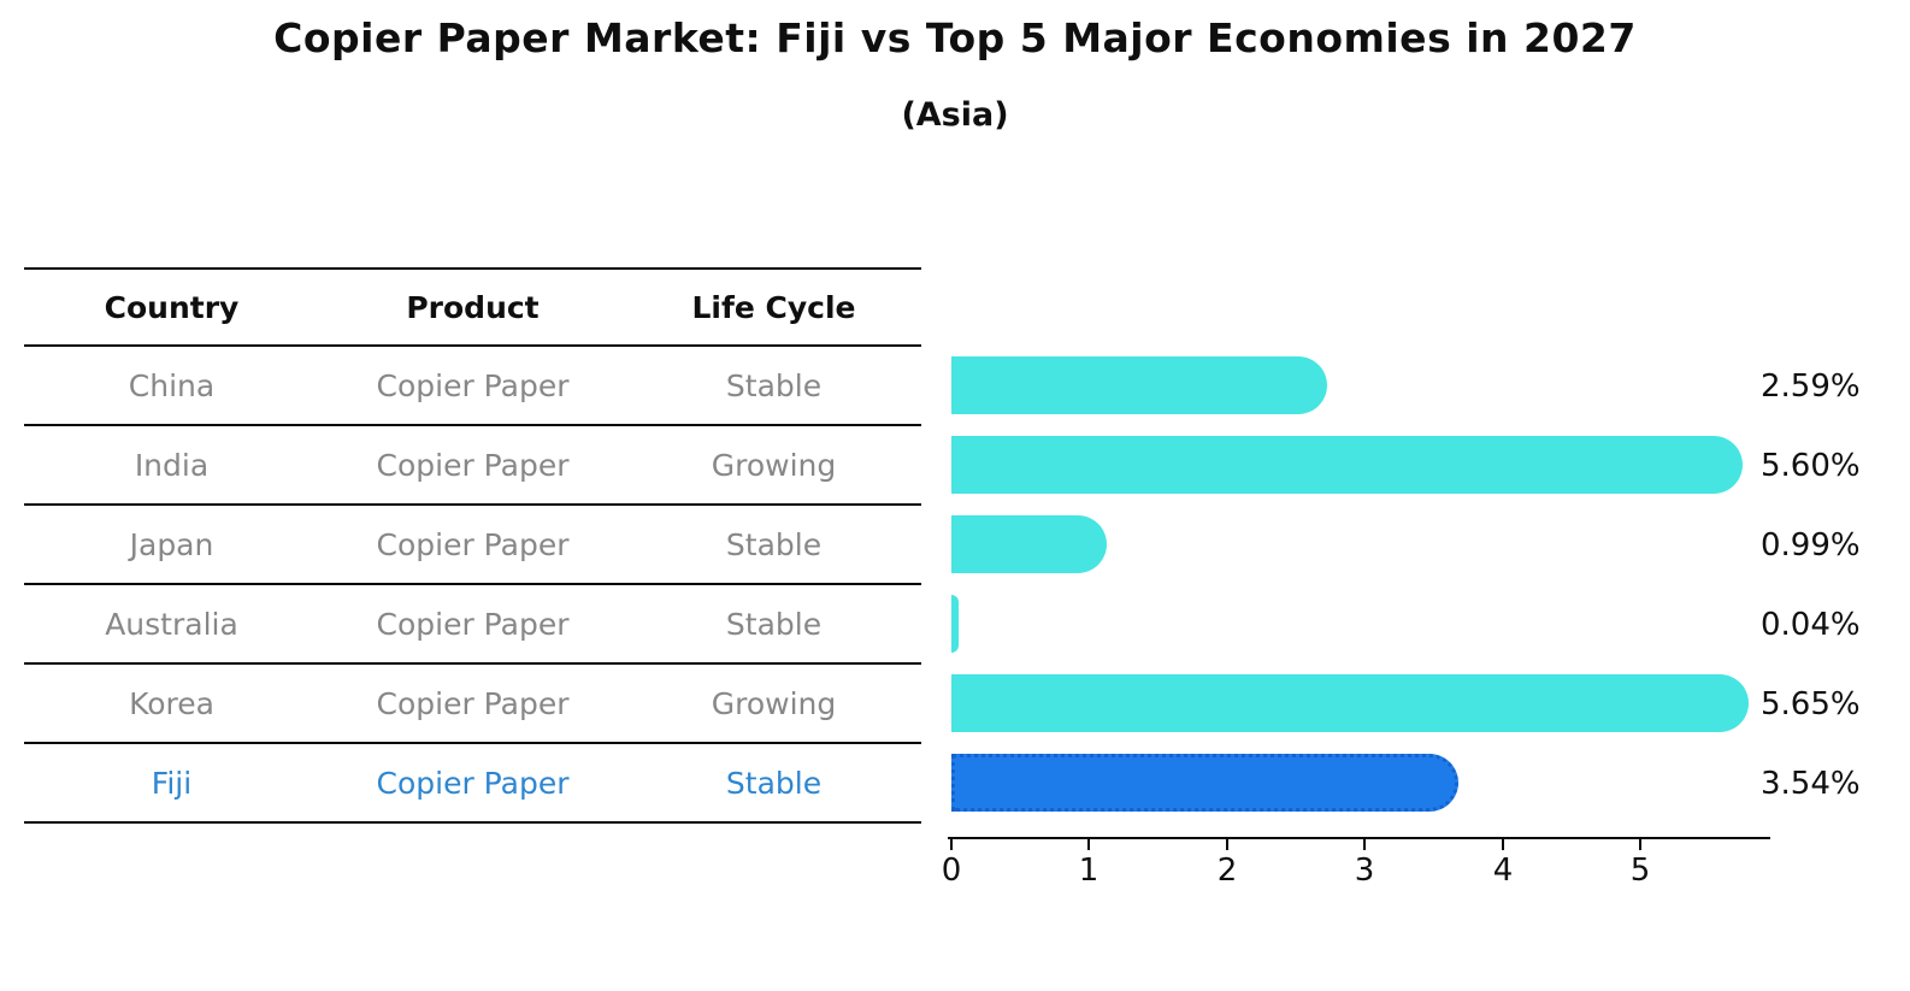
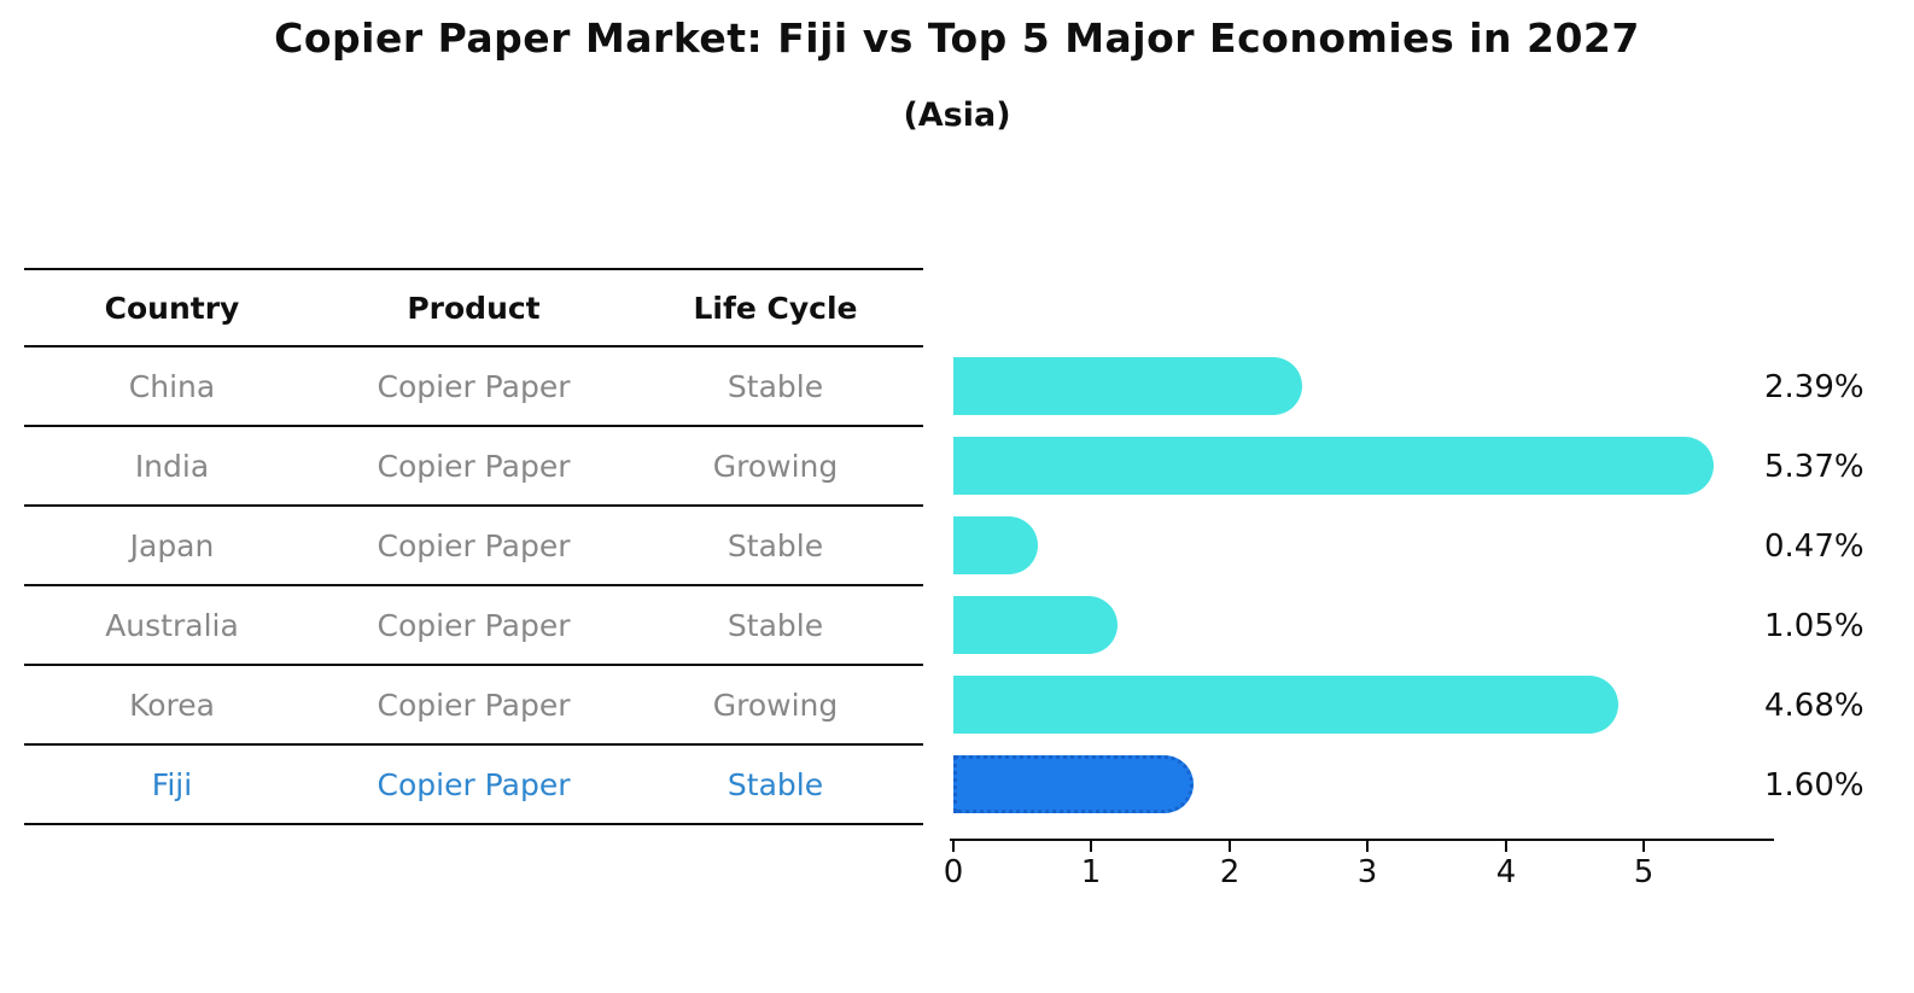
China: 2.59% -> 2.39%
India: 5.60% -> 5.37%
Japan: 0.99% -> 0.47%
Australia: 0.04% -> 1.05%
Korea: 5.65% -> 4.68%
Fiji: 3.54% -> 1.60%
